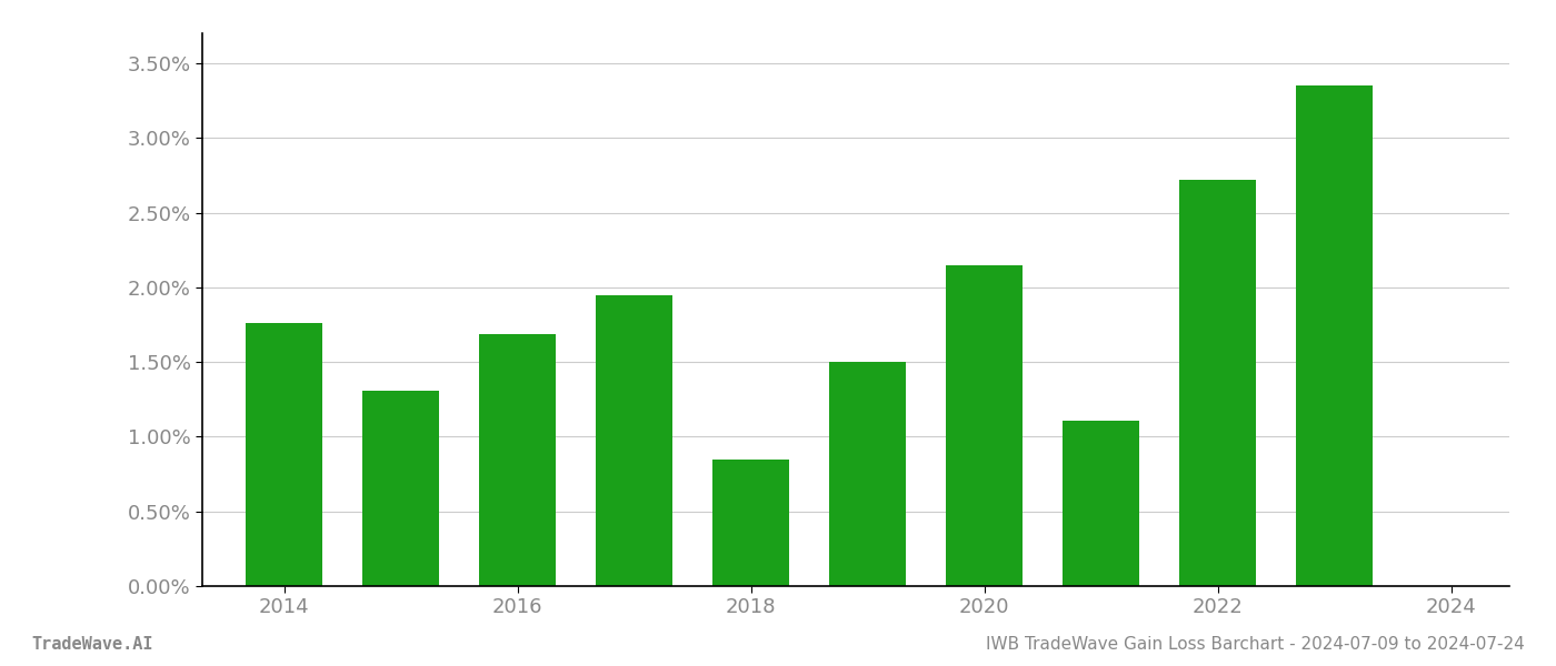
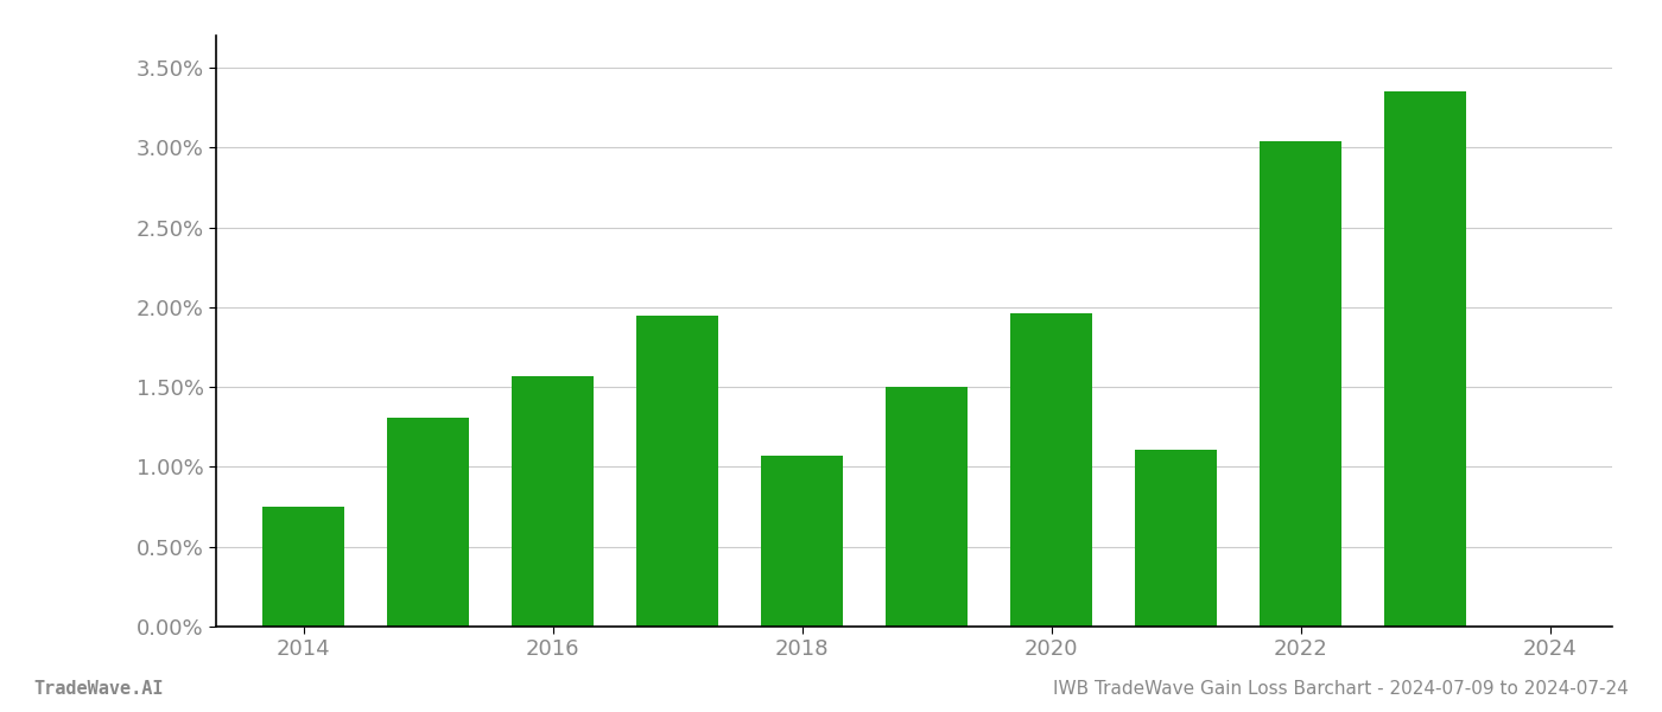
2014: 1.76% -> 0.75%
2016: 1.69% -> 1.57%
2018: 0.85% -> 1.07%
2020: 2.15% -> 1.96%
2022: 2.72% -> 3.04%
